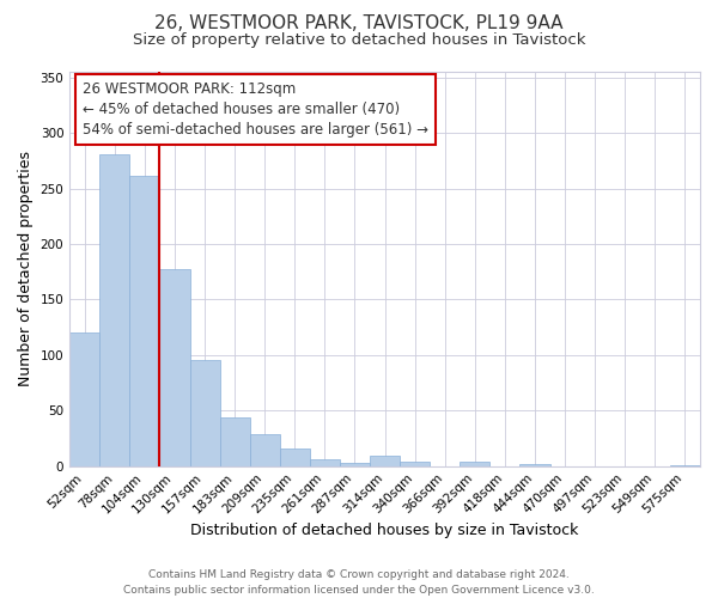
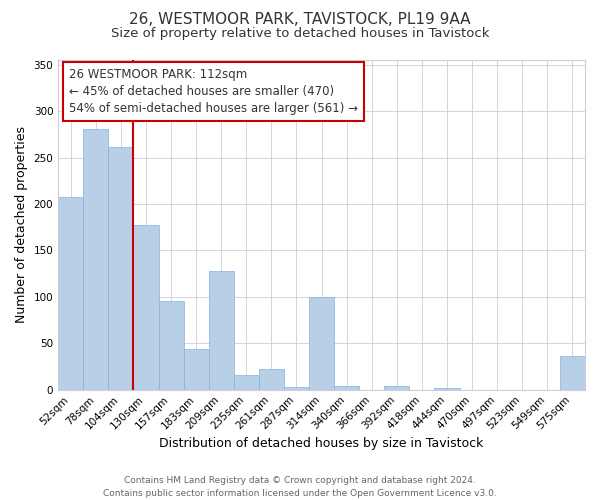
52sqm: 120 -> 208
209sqm: 29 -> 128
261sqm: 6 -> 22
314sqm: 9 -> 100
575sqm: 1 -> 36
